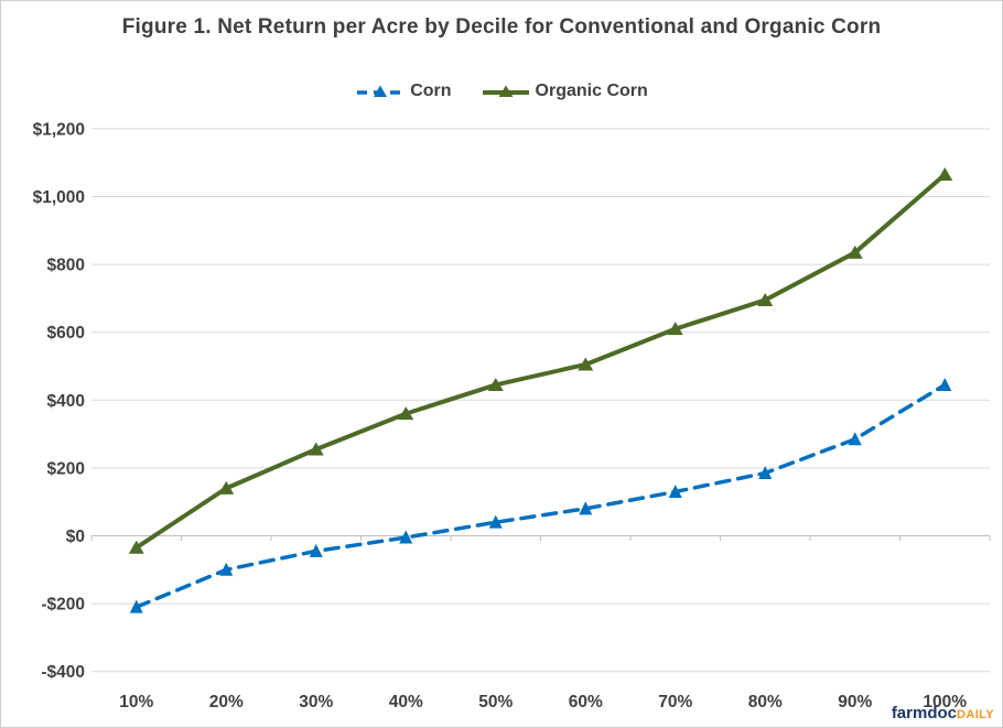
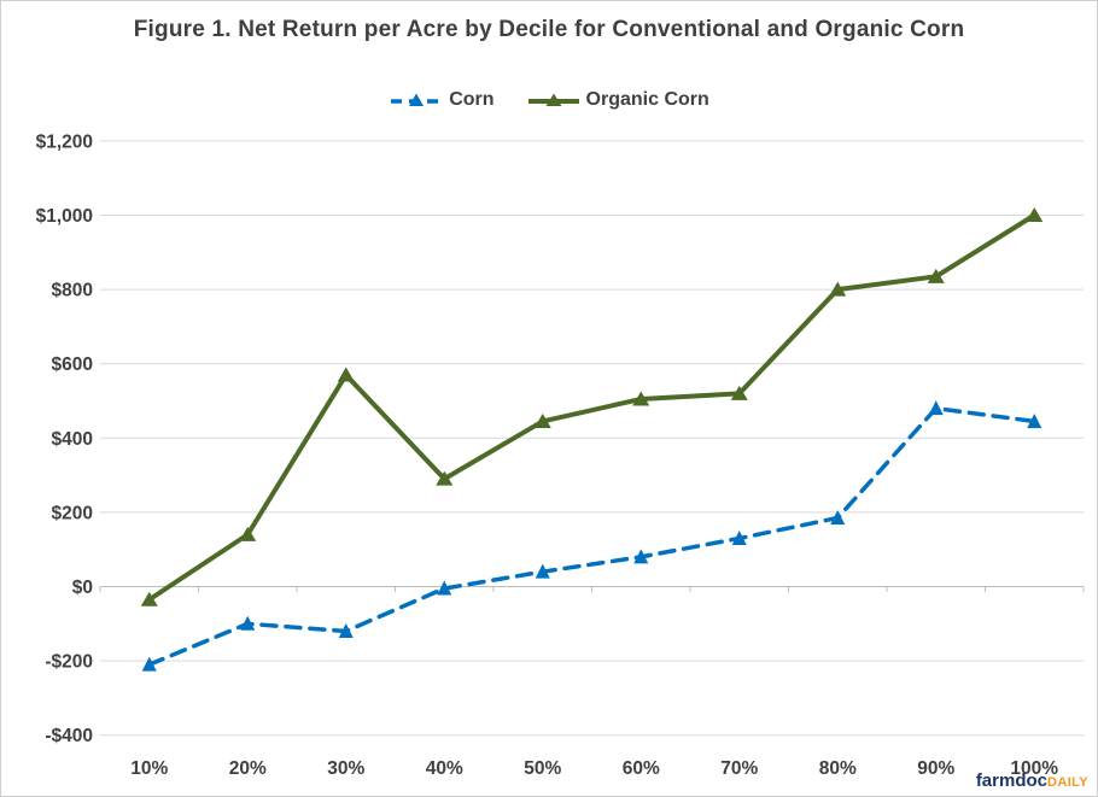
Corn/30%: -$40 -> -$120
Organic Corn/30%: $260 -> $570
Organic Corn/40%: $360 -> $290
Organic Corn/70%: $610 -> $520
Organic Corn/80%: $700 -> $800
Corn/90%: $280 -> $480
Organic Corn/100%: $1060 -> $1000
